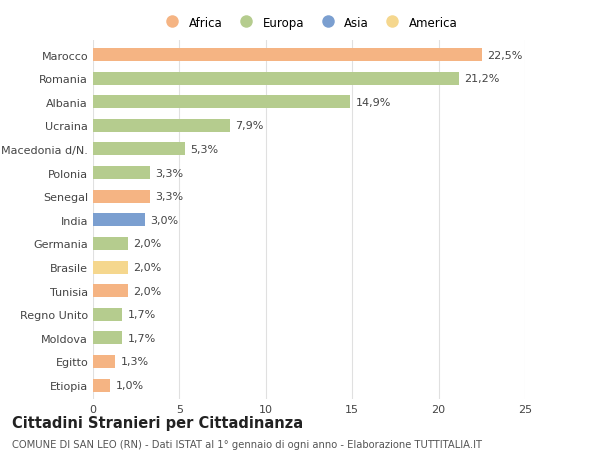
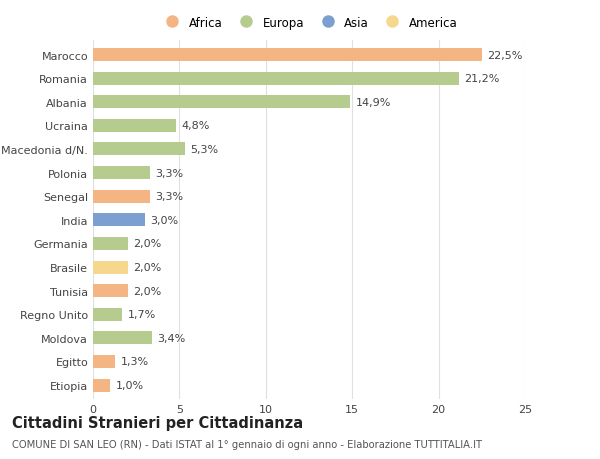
Ucraina: 7,9% -> 4,8%
Moldova: 1,7% -> 3,4%
